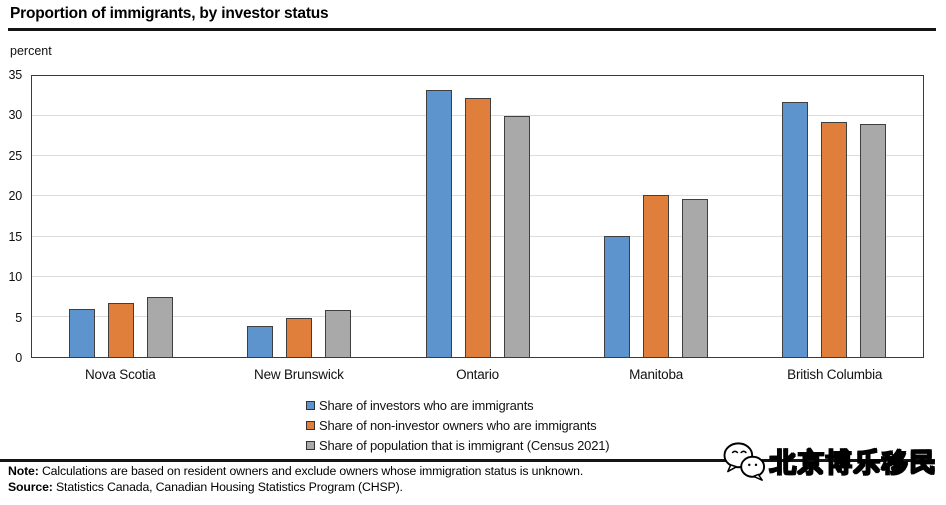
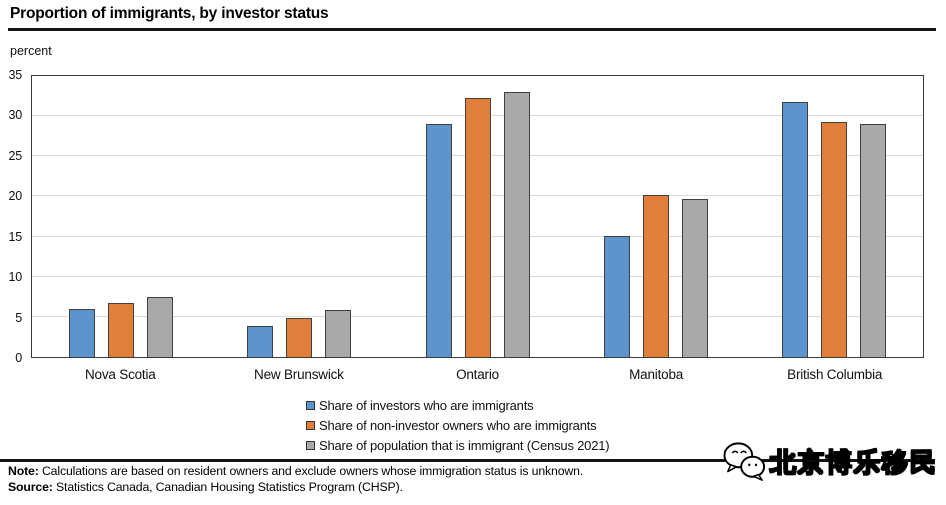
Share of investors who are immigrants/Ontario: 33 -> 29
Share of population that is immigrant (Census 2021)/Ontario: 30 -> 33
